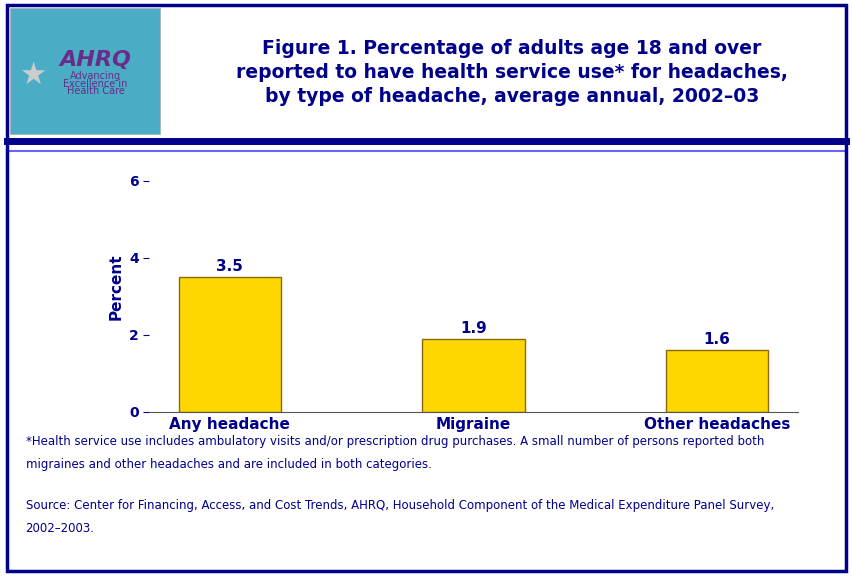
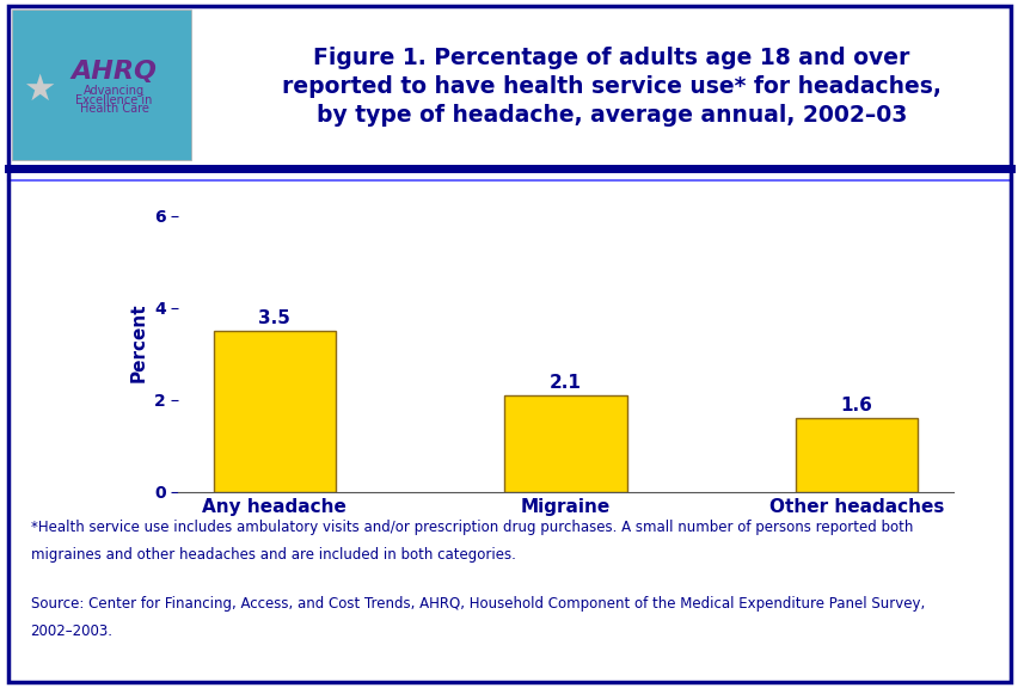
Migraine: 1.9 -> 2.1
